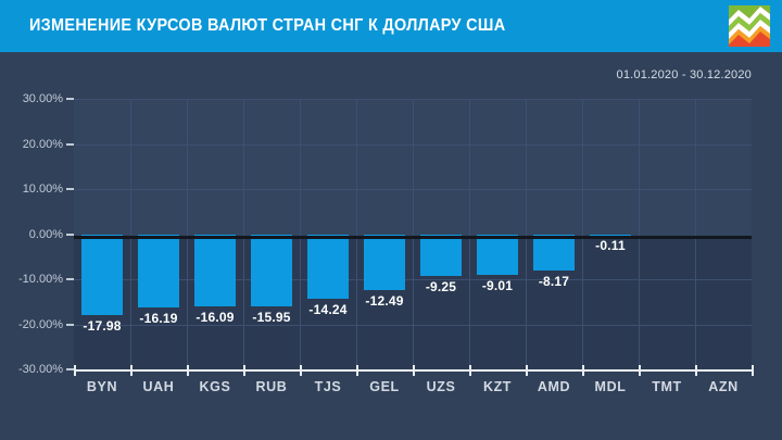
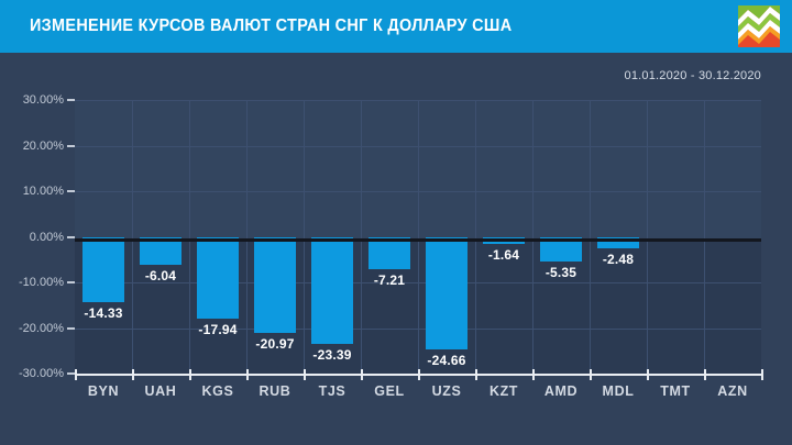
BYN: -17.98 -> -14.33
UAH: -16.19 -> -6.04
KGS: -16.09 -> -17.94
RUB: -15.95 -> -20.97
TJS: -14.24 -> -23.39
GEL: -12.49 -> -7.21
UZS: -9.25 -> -24.66
KZT: -9.01 -> -1.64
AMD: -8.17 -> -5.35
MDL: -0.11 -> -2.48
